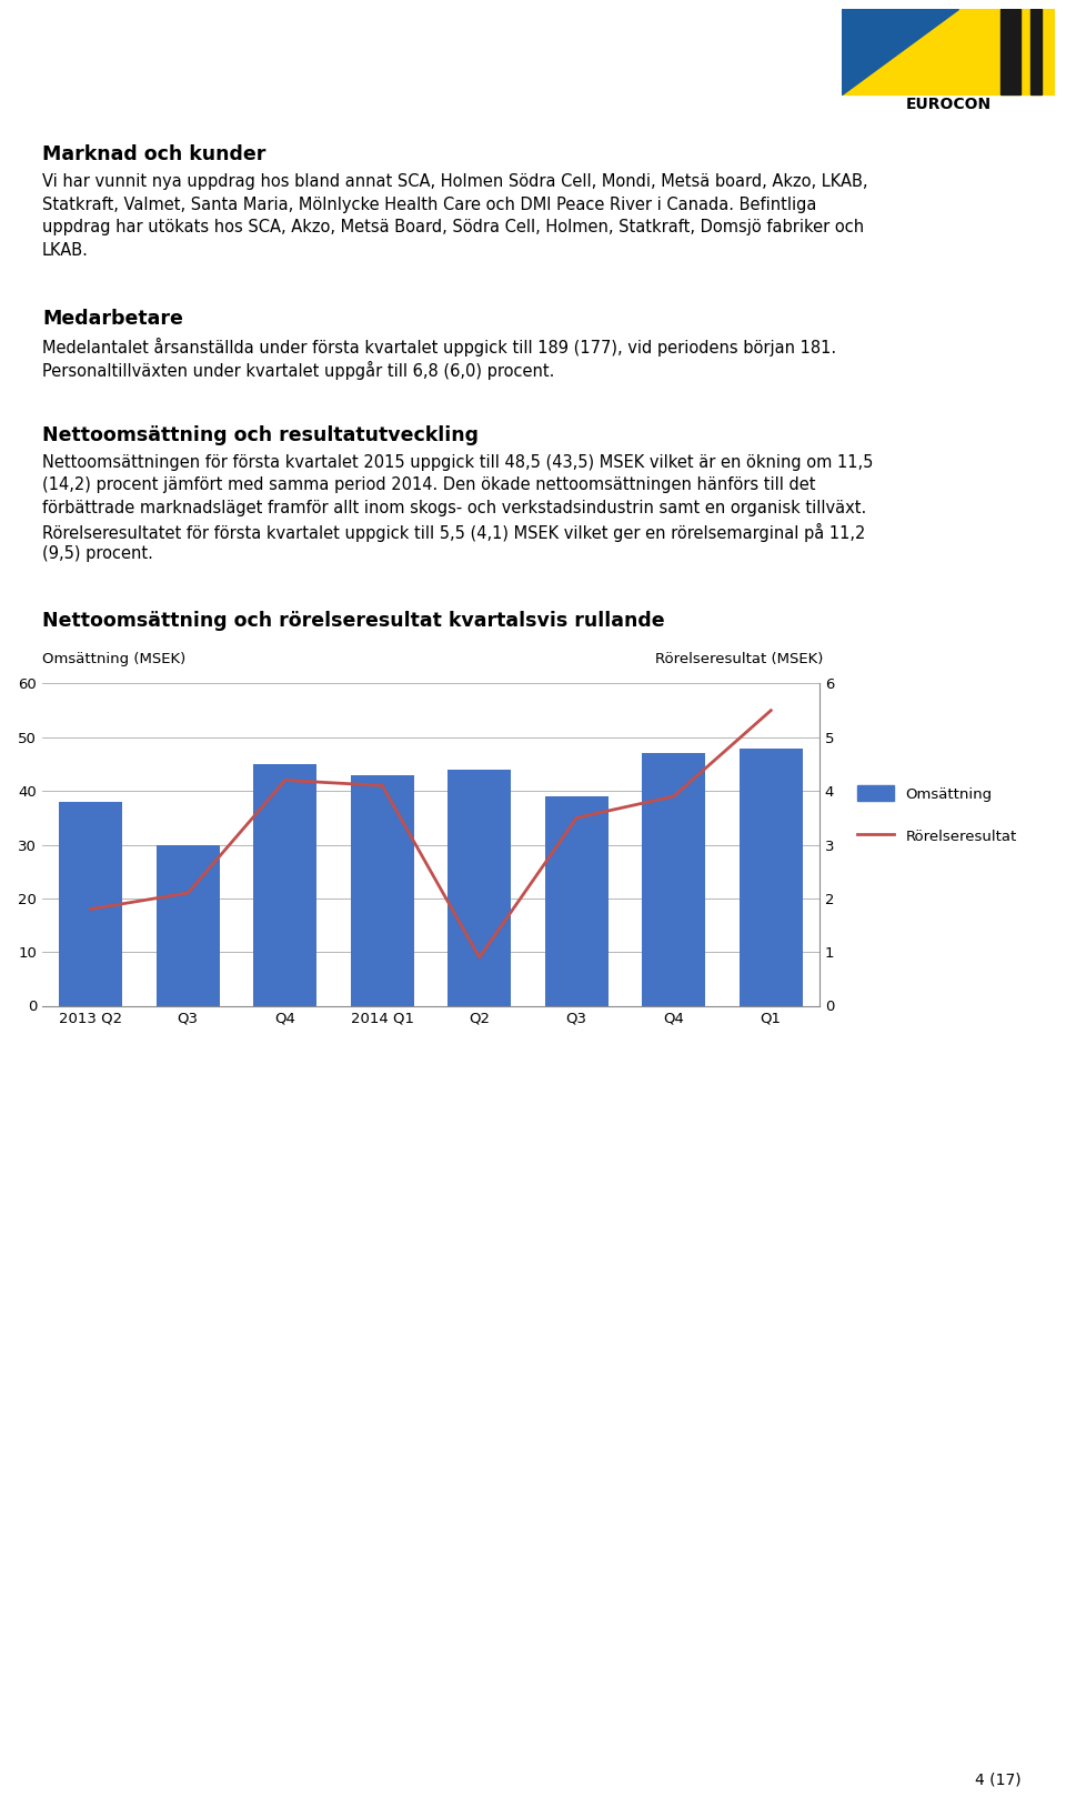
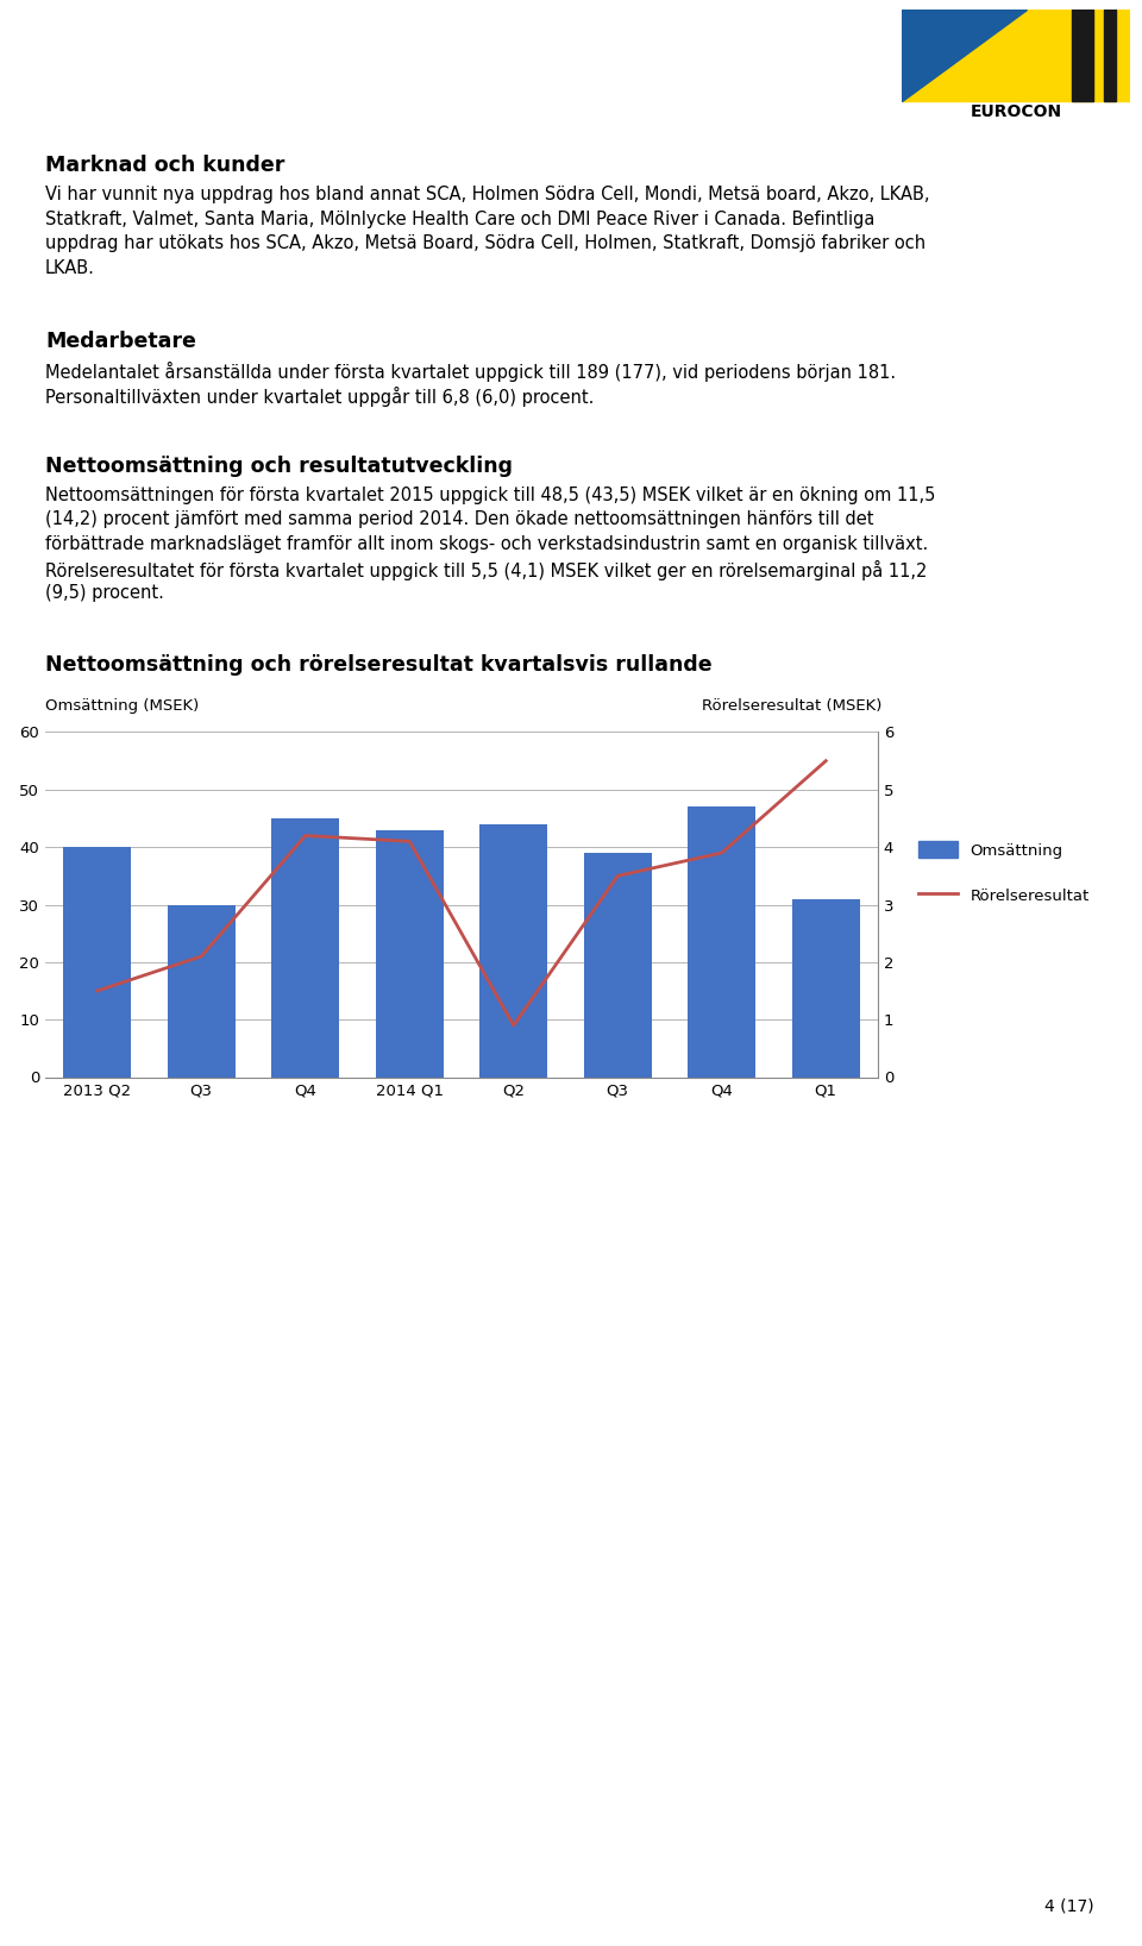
Omsättning/2013 Q2: 38 -> 40
Rörelseresultat/2013 Q2: 1.8 -> 1.5
Omsättning/Q1: 48 -> 31
